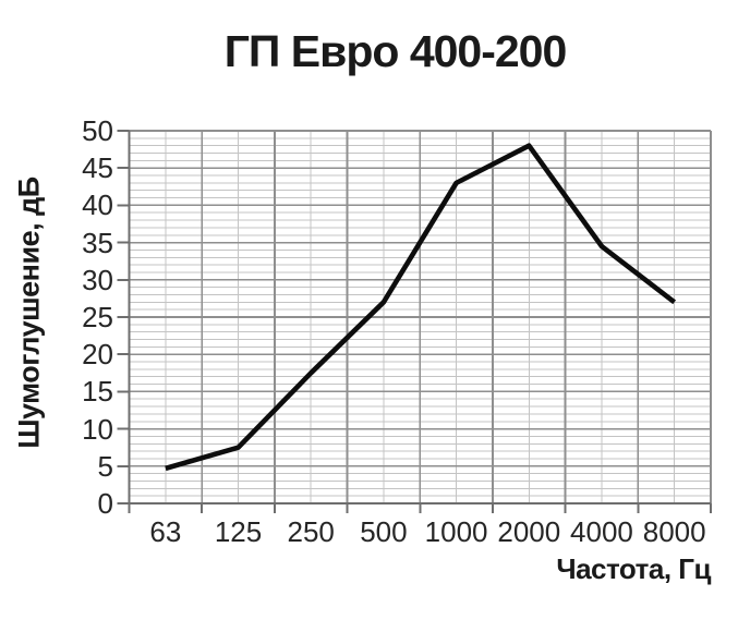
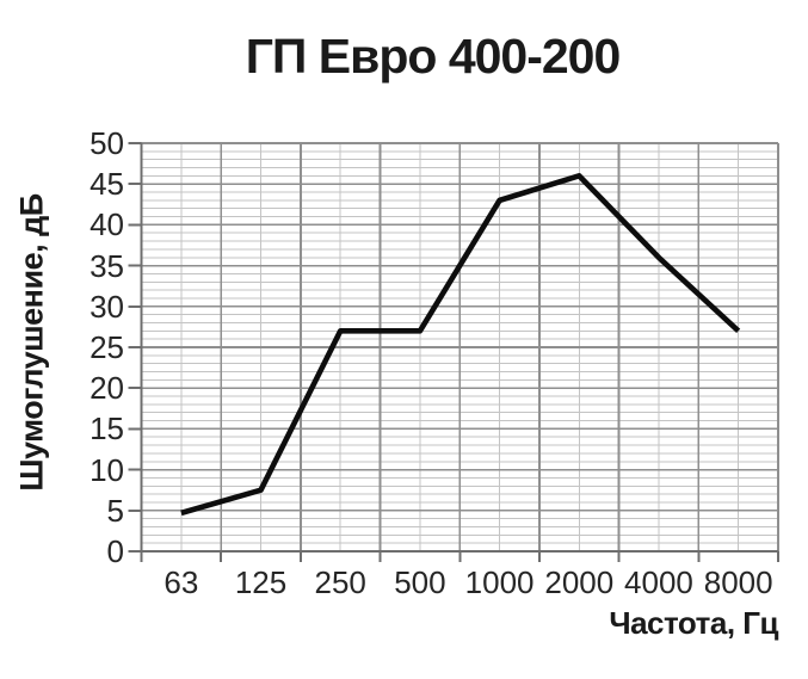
250: 18 -> 27
2000: 48 -> 46
4000: 34 -> 36
